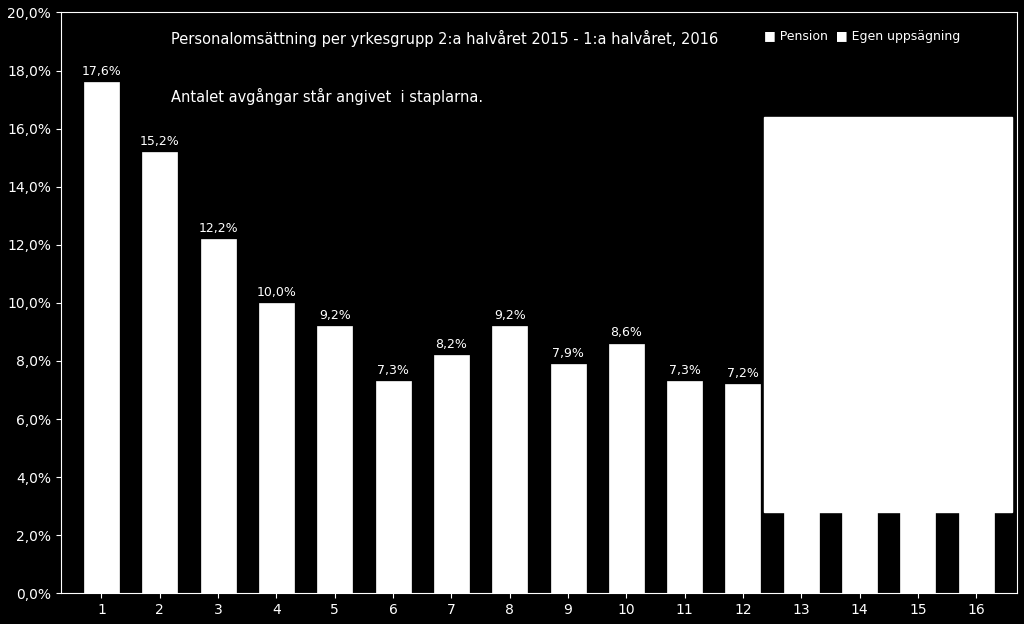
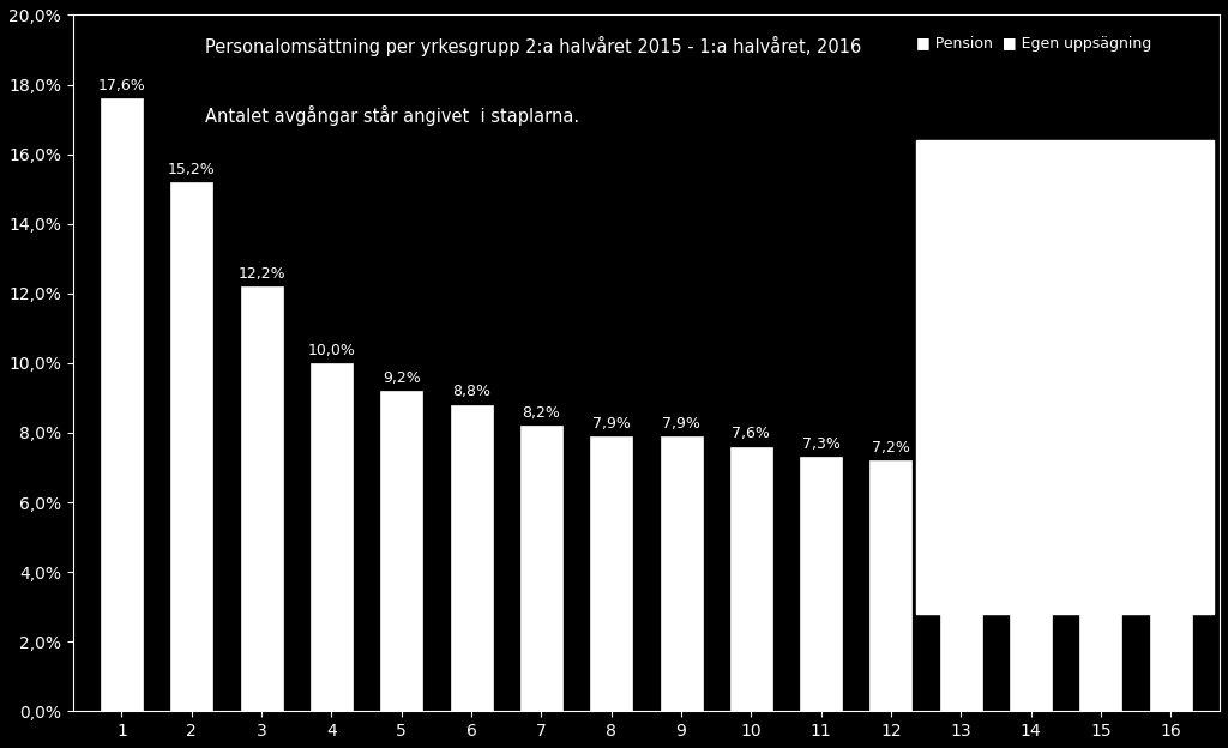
6: 7,3% -> 8,8%
8: 9,2% -> 7,9%
10: 8,6% -> 7,6%
